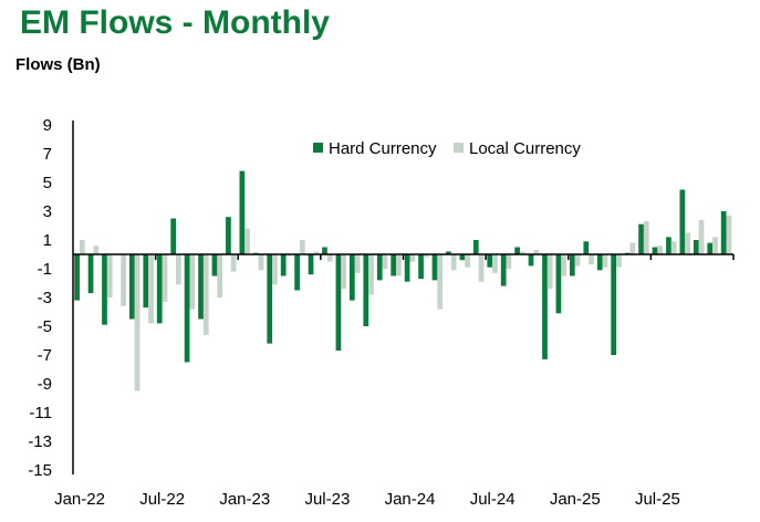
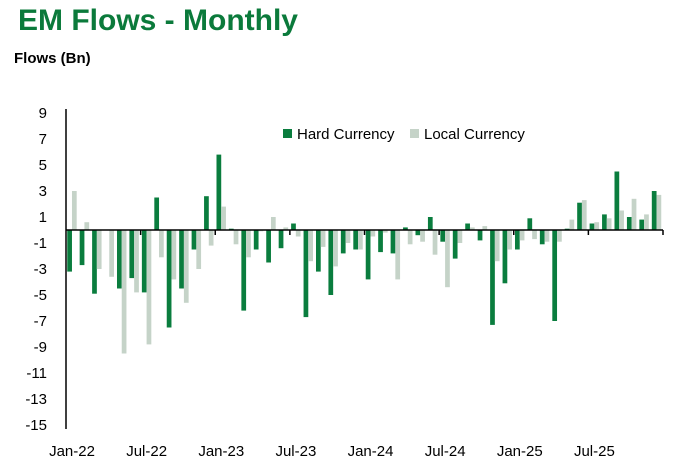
Local Currency/Jan-22: 1.0 -> 3.0
Local Currency/Jul-22: -3.3 -> -8.8
Hard Currency/Jan-24: -1.9 -> -3.8
Local Currency/Jul-24: -1.3 -> -4.4
